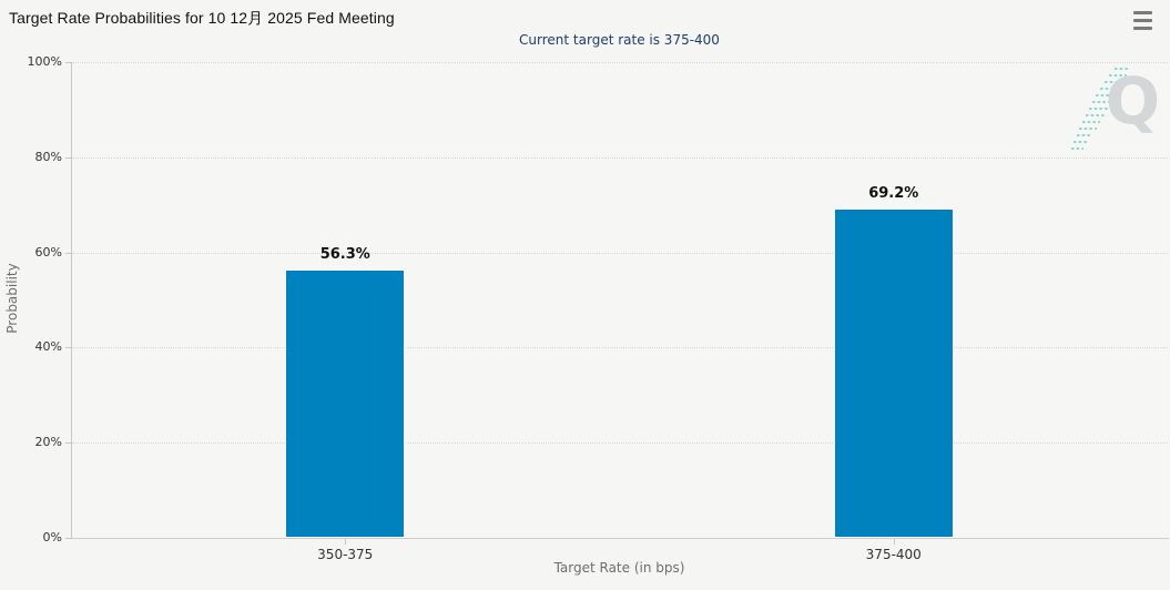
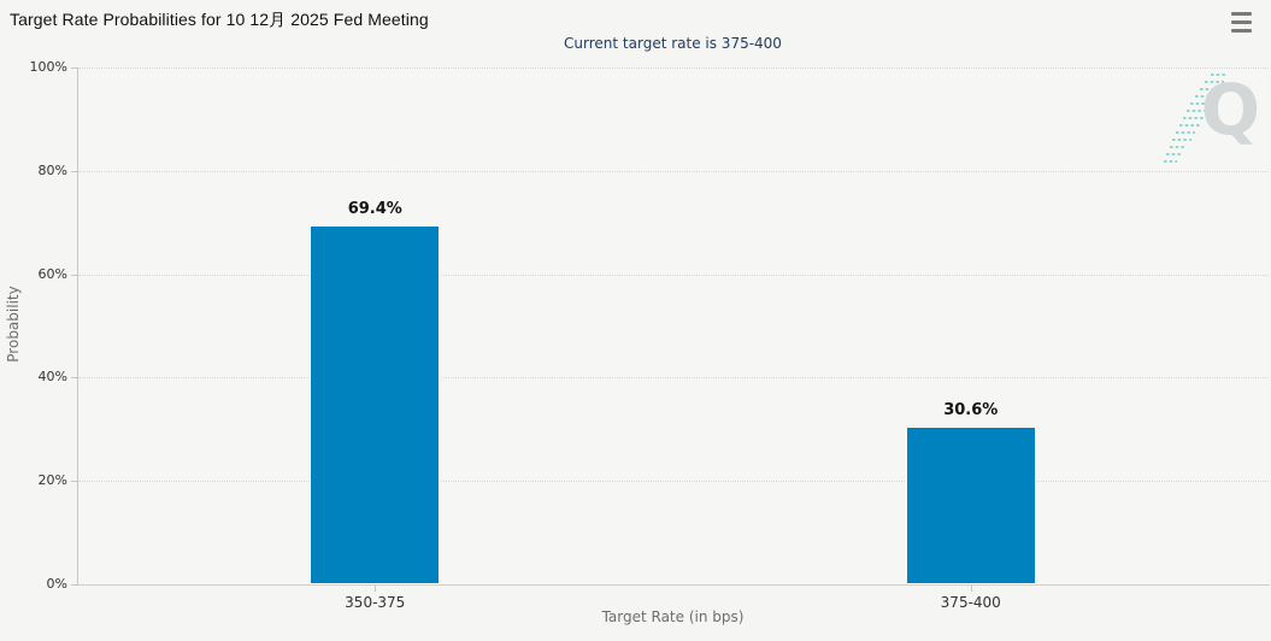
350-375: 56.3% -> 69.4%
375-400: 69.2% -> 30.6%
